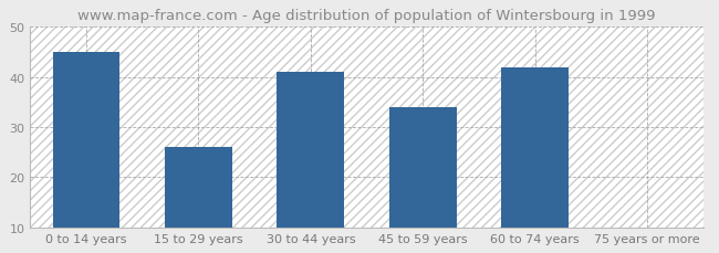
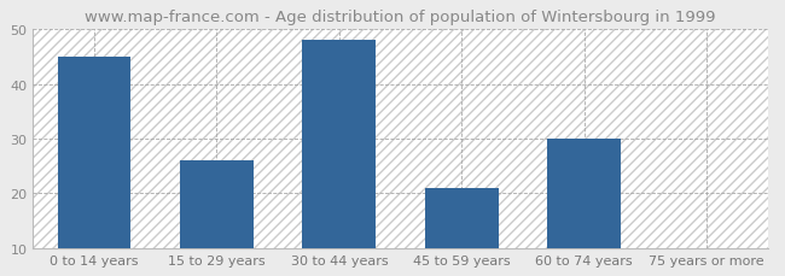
30 to 44 years: 41 -> 48
45 to 59 years: 34 -> 21
60 to 74 years: 42 -> 30
